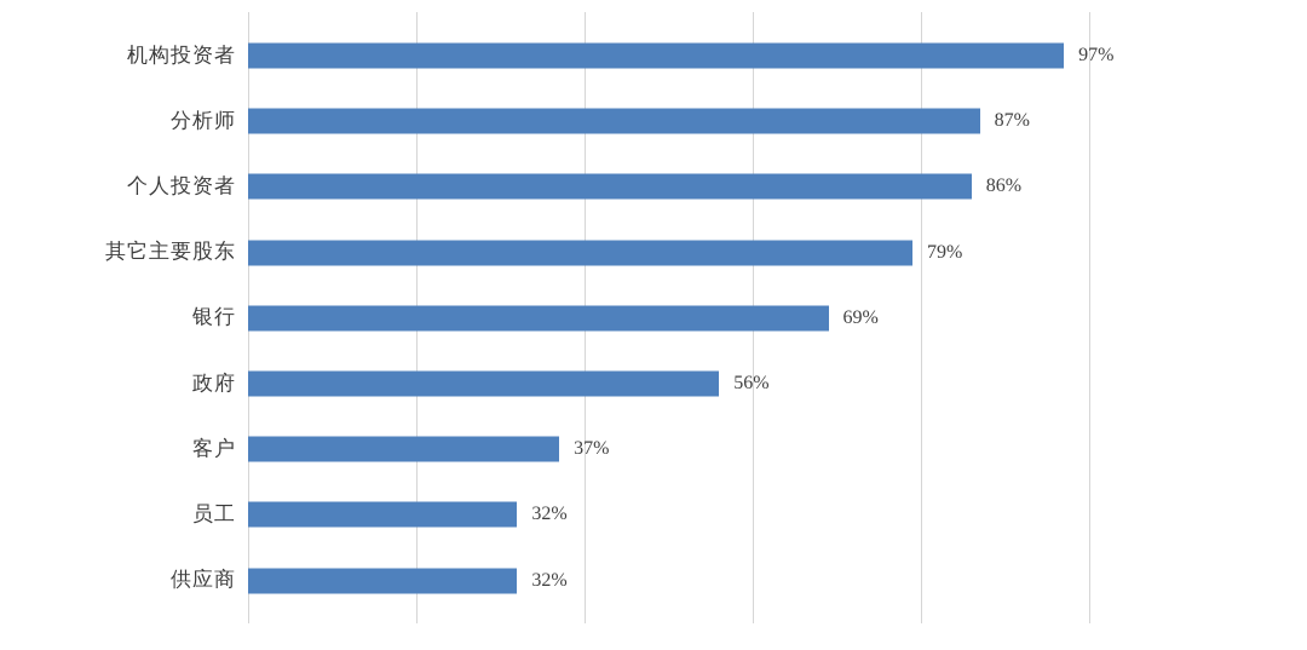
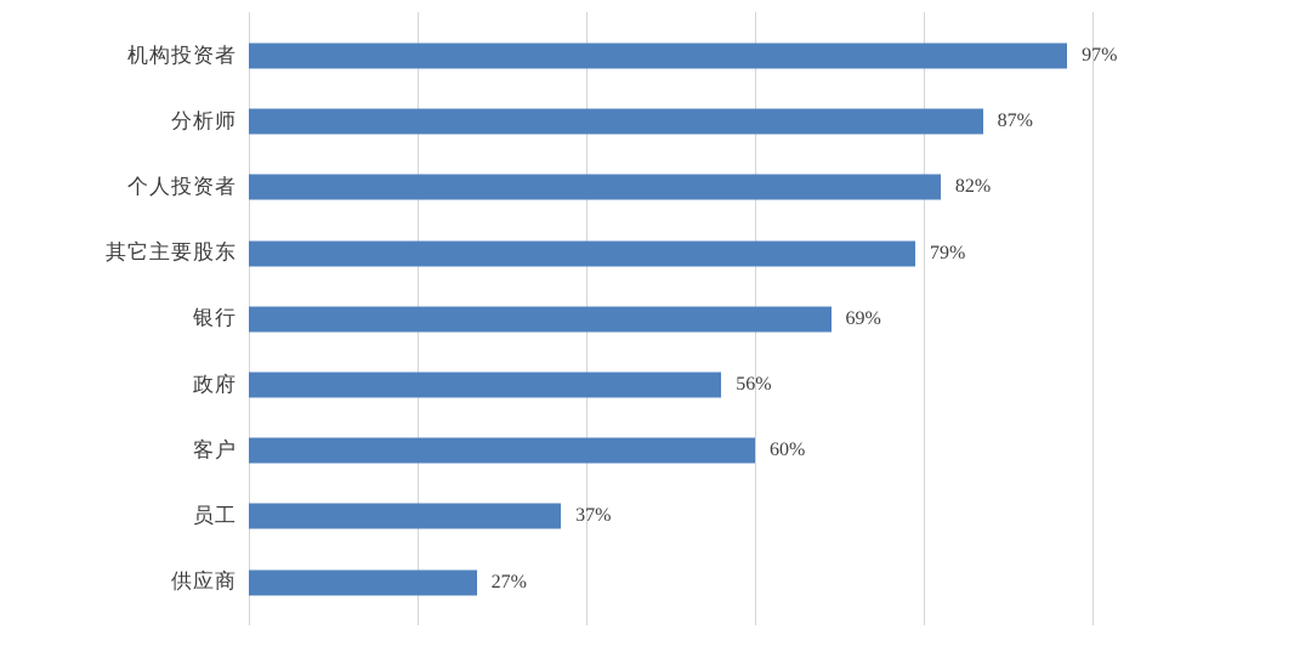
个人投资者: 86% -> 82%
客户: 37% -> 60%
员工: 32% -> 37%
供应商: 32% -> 27%
